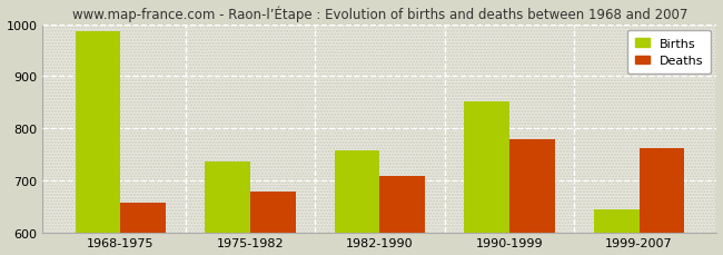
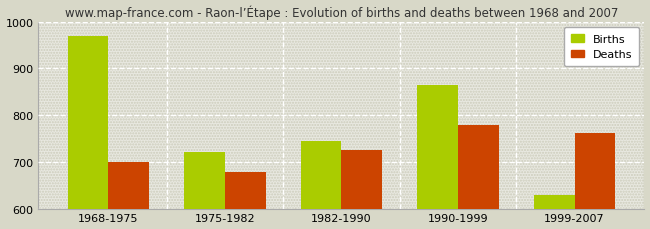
Births/1968-1975: 987 -> 970
Deaths/1968-1975: 657 -> 700
Births/1975-1982: 735 -> 720
Births/1982-1990: 757 -> 745
Deaths/1982-1990: 708 -> 725
Births/1990-1999: 852 -> 865
Births/1999-2007: 643 -> 630
